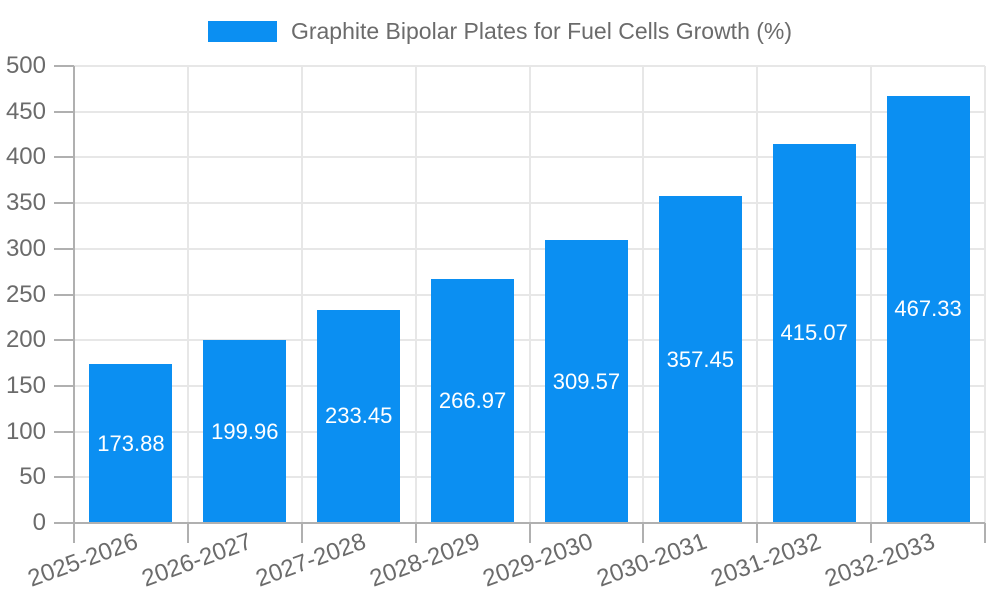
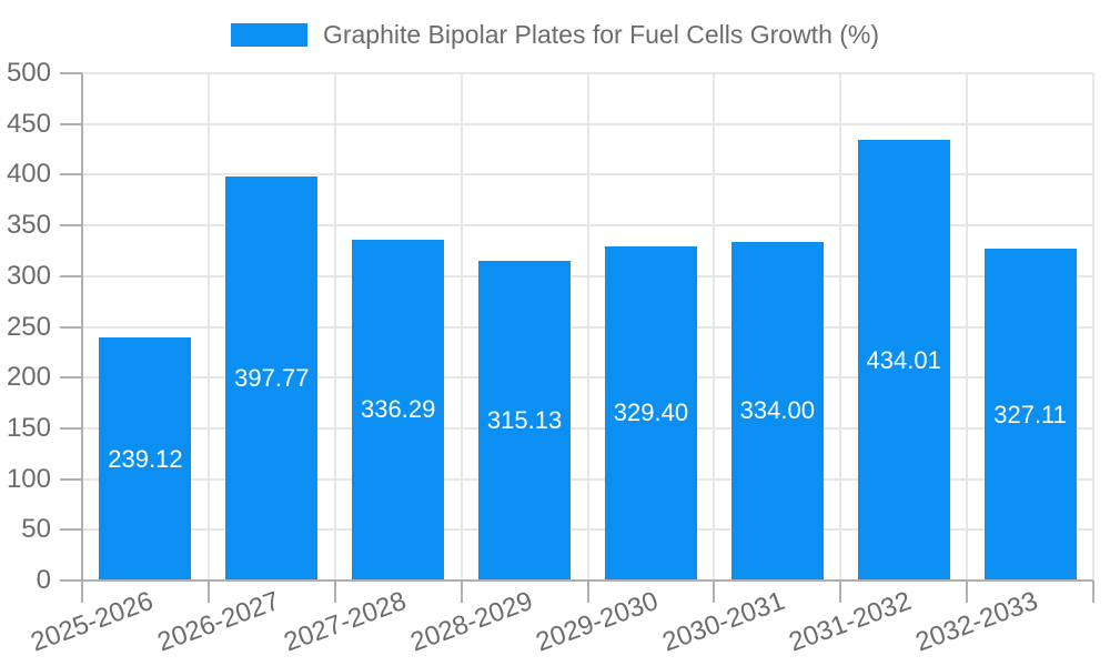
2025-2026: 173.88 -> 239.12
2026-2027: 199.96 -> 397.77
2027-2028: 233.45 -> 336.29
2028-2029: 266.97 -> 315.13
2029-2030: 309.57 -> 329.40
2030-2031: 357.45 -> 334.00
2031-2032: 415.07 -> 434.01
2032-2033: 467.33 -> 327.11
